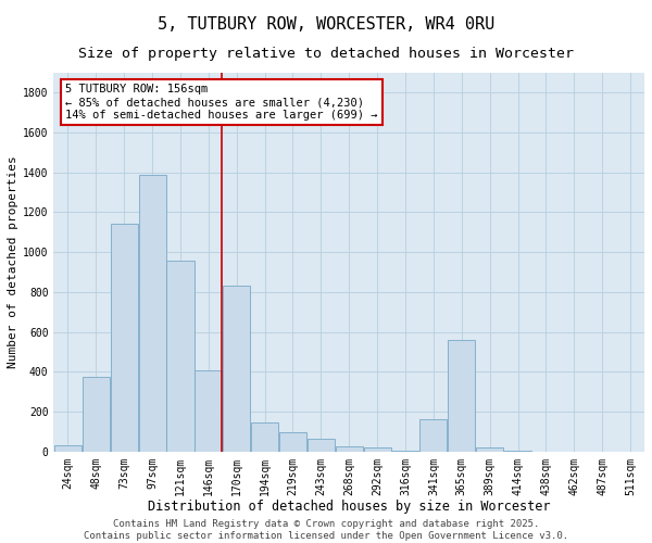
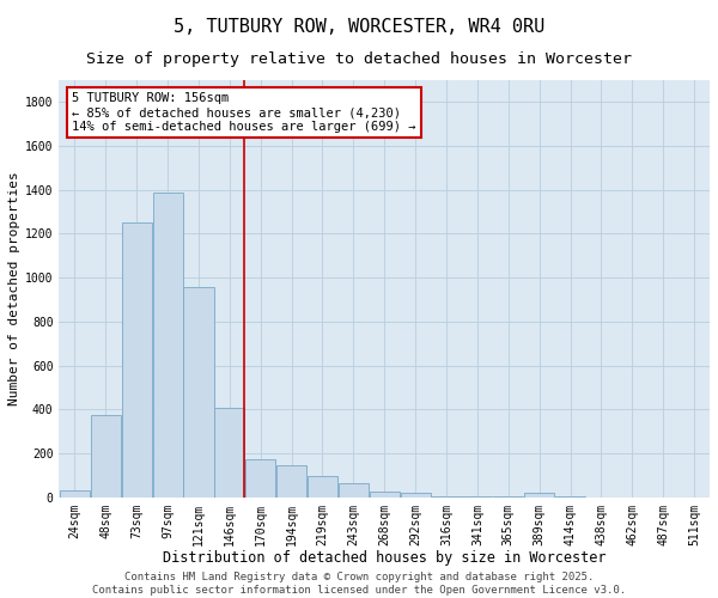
73sqm: 1140 -> 1250
170sqm: 830 -> 180
341sqm: 160 -> 0
365sqm: 560 -> 0
